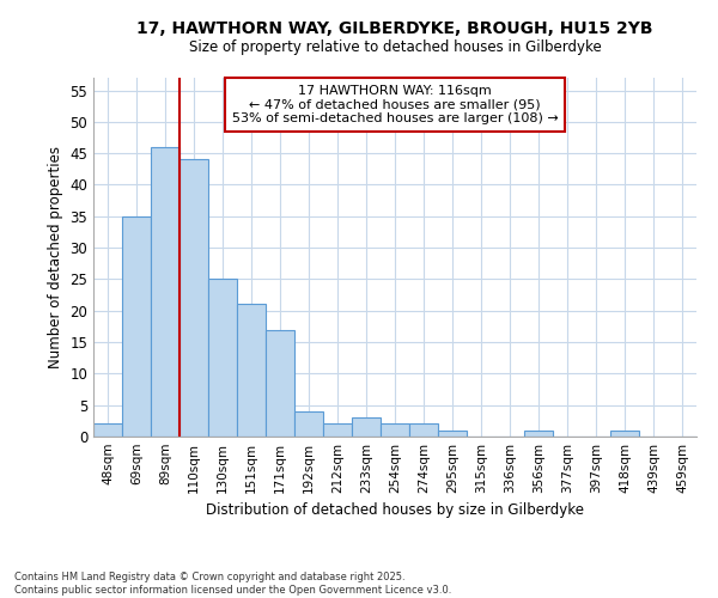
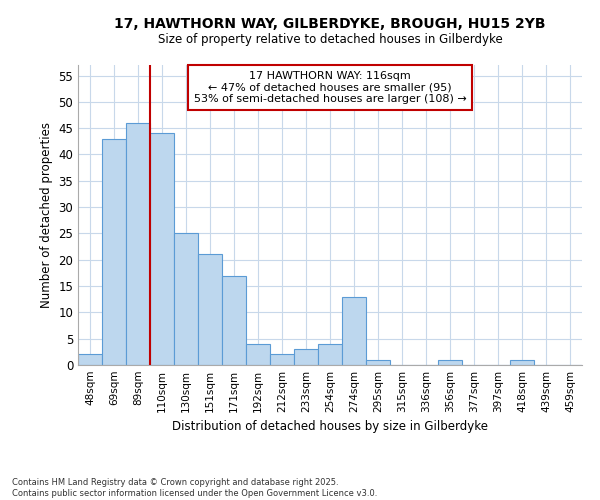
69sqm: 35 -> 43
254sqm: 2 -> 4
274sqm: 2 -> 13
